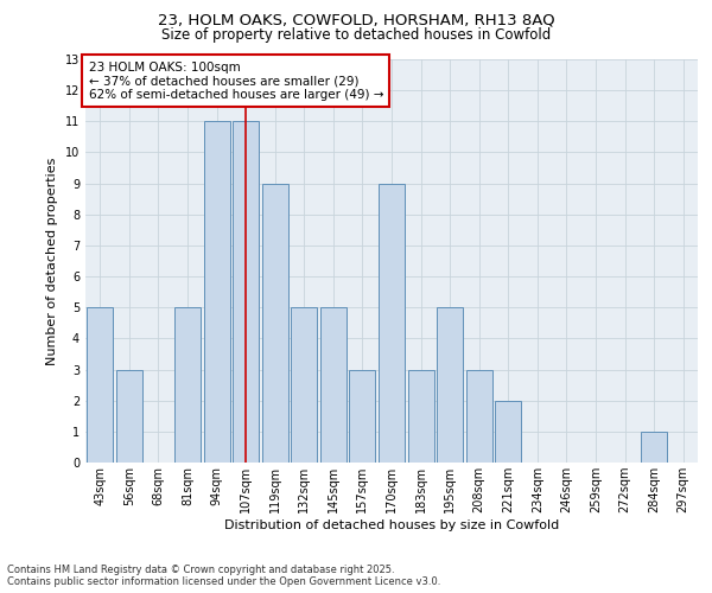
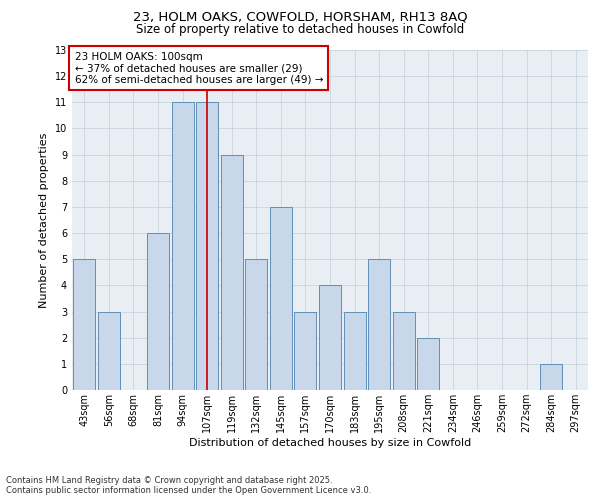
81sqm: 5 -> 6
145sqm: 5 -> 7
170sqm: 9 -> 4
